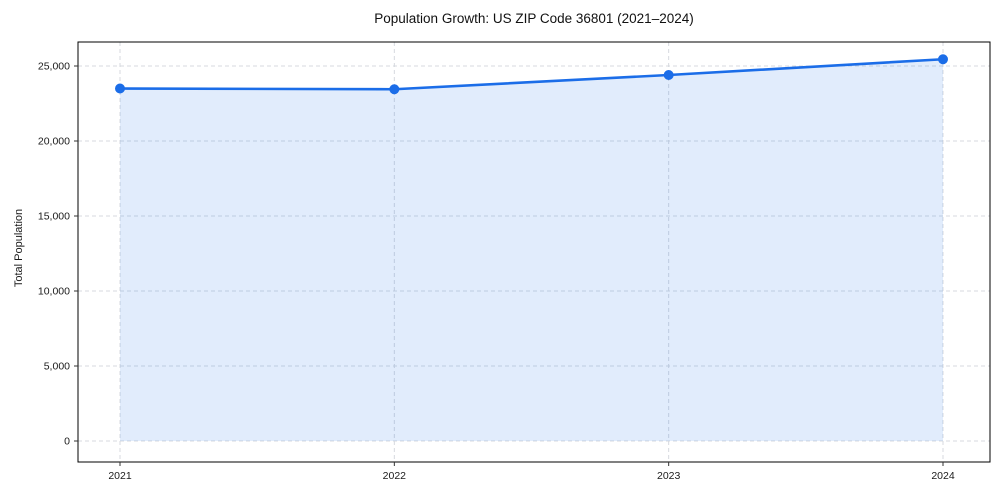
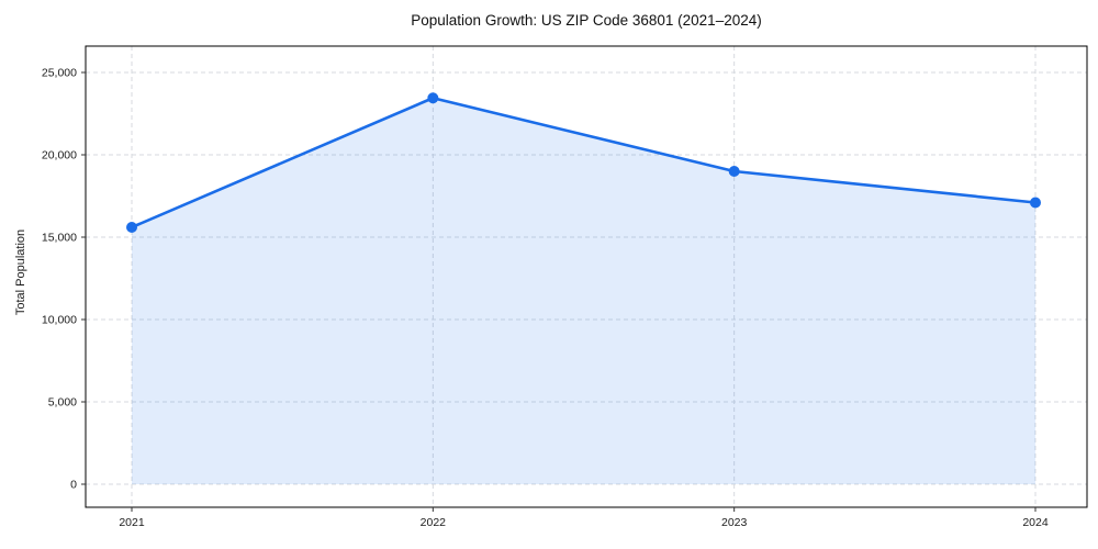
2021: 23500 -> 15600
2023: 24400 -> 19000
2024: 25400 -> 17100
